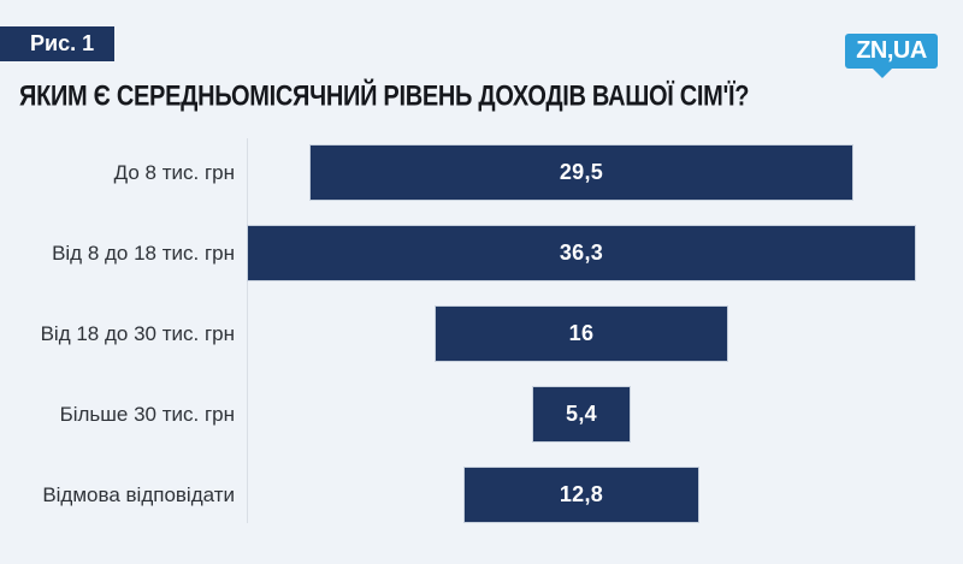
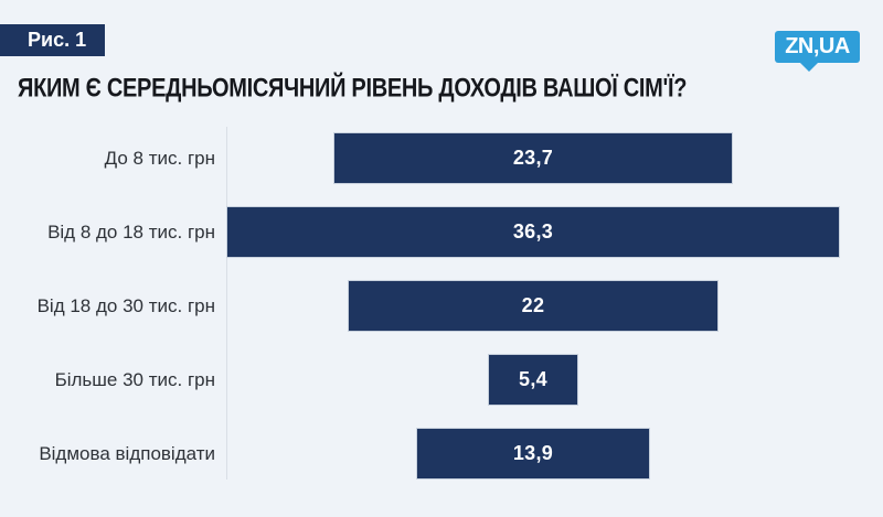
До 8 тис. грн: 29,5 -> 23,7
Від 18 до 30 тис. грн: 16 -> 22
Відмова відповідати: 12,8 -> 13,9
